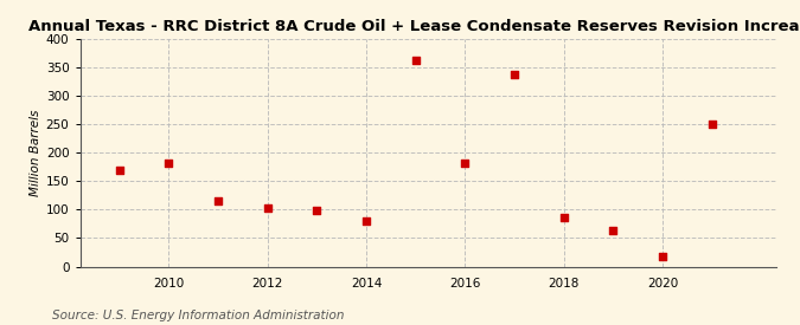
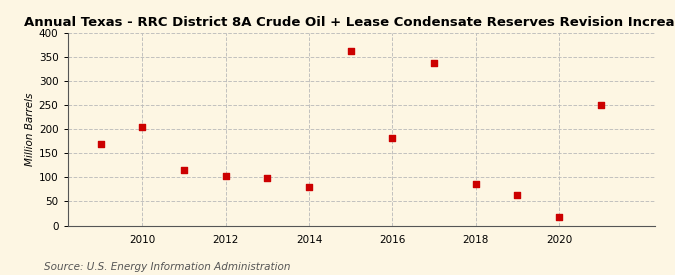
2010: 182 -> 205
